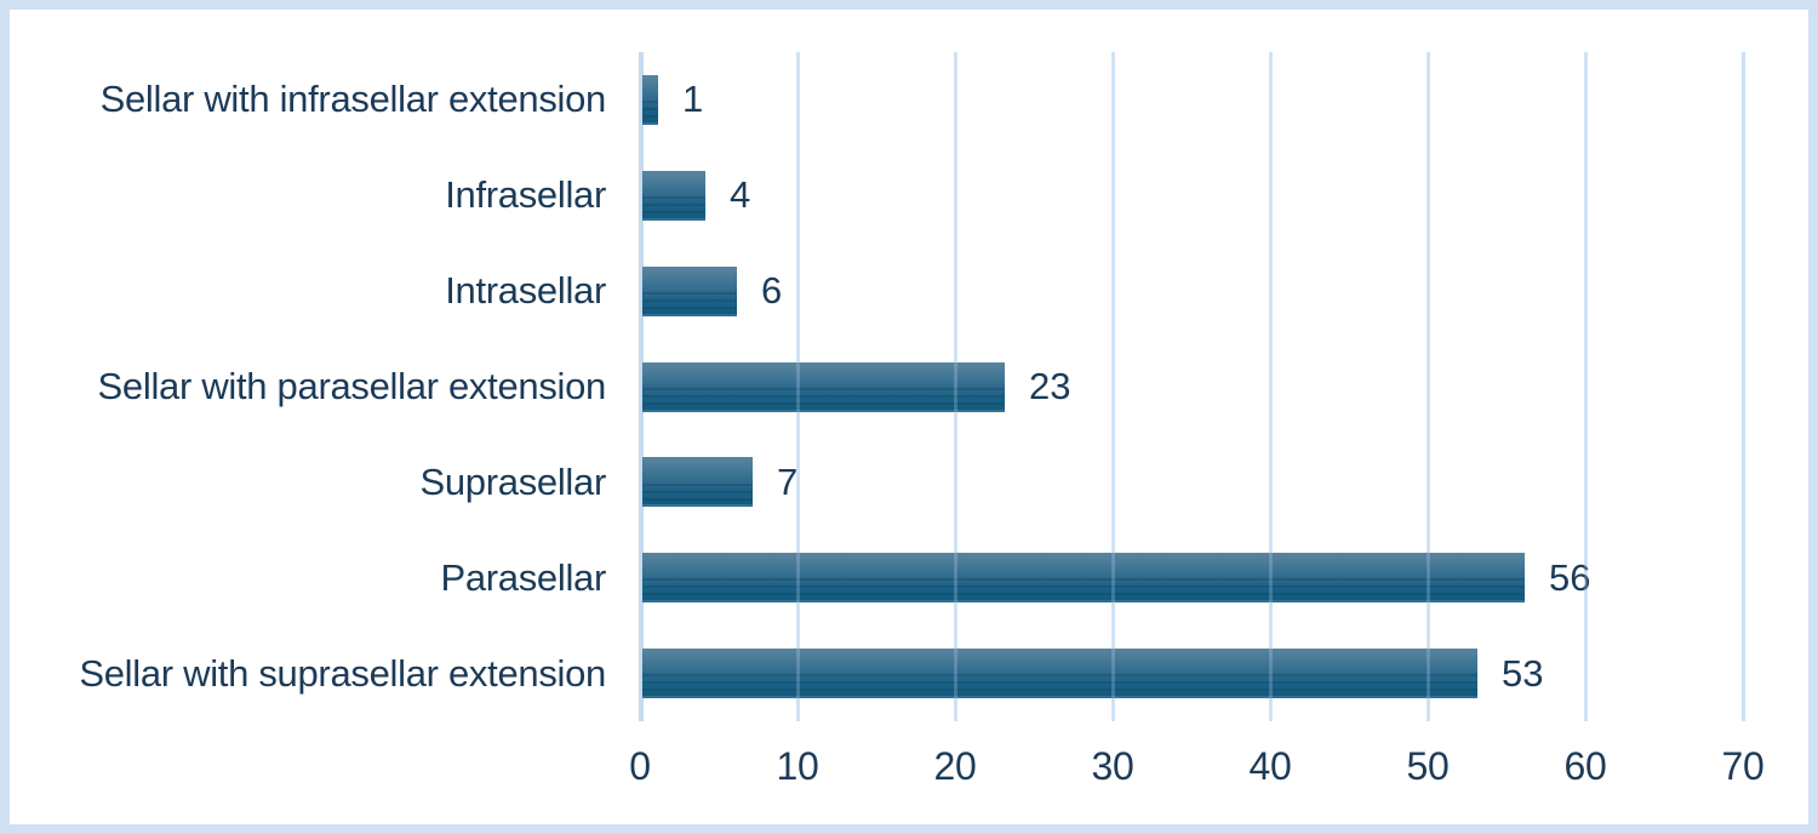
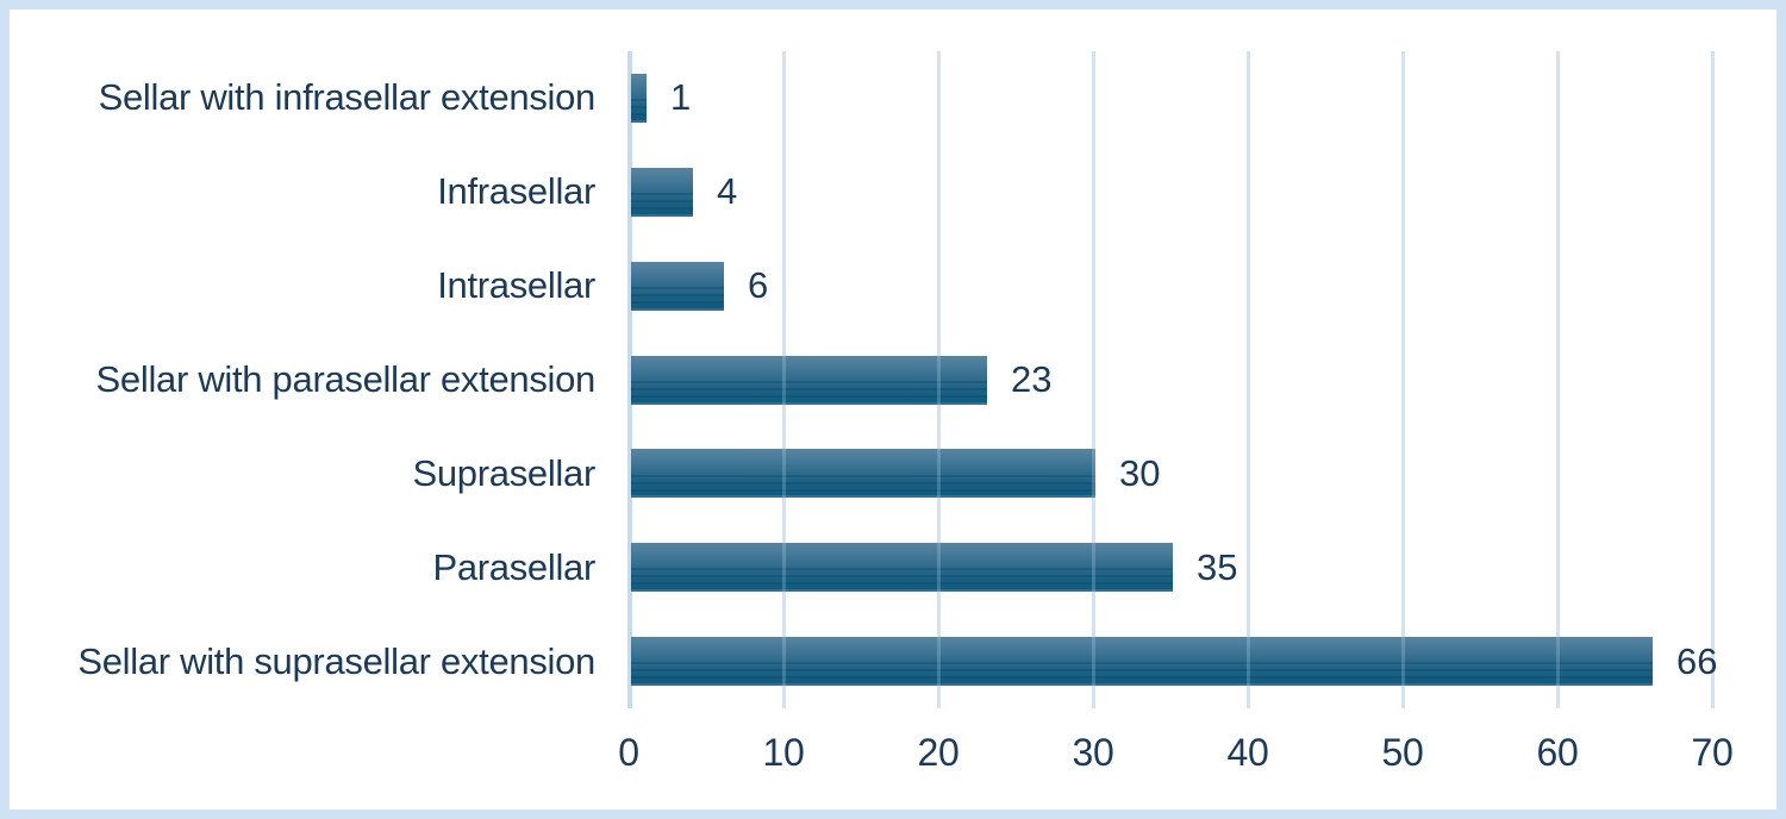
Suprasellar: 7 -> 30
Parasellar: 56 -> 35
Sellar with suprasellar extension: 53 -> 66
